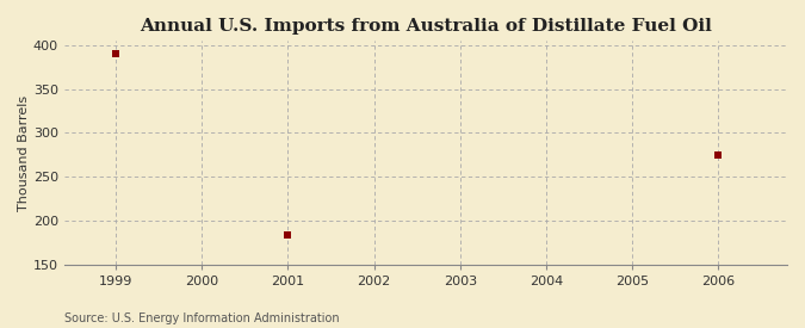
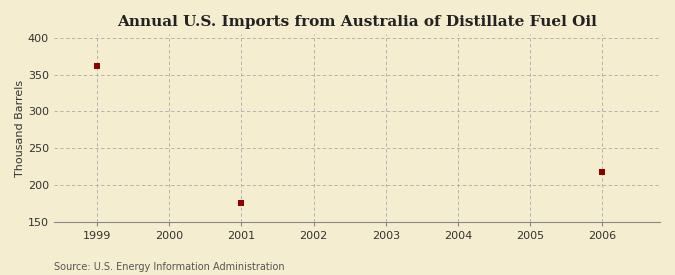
1999: 391 -> 362
2001: 184 -> 176
2006: 275 -> 218
